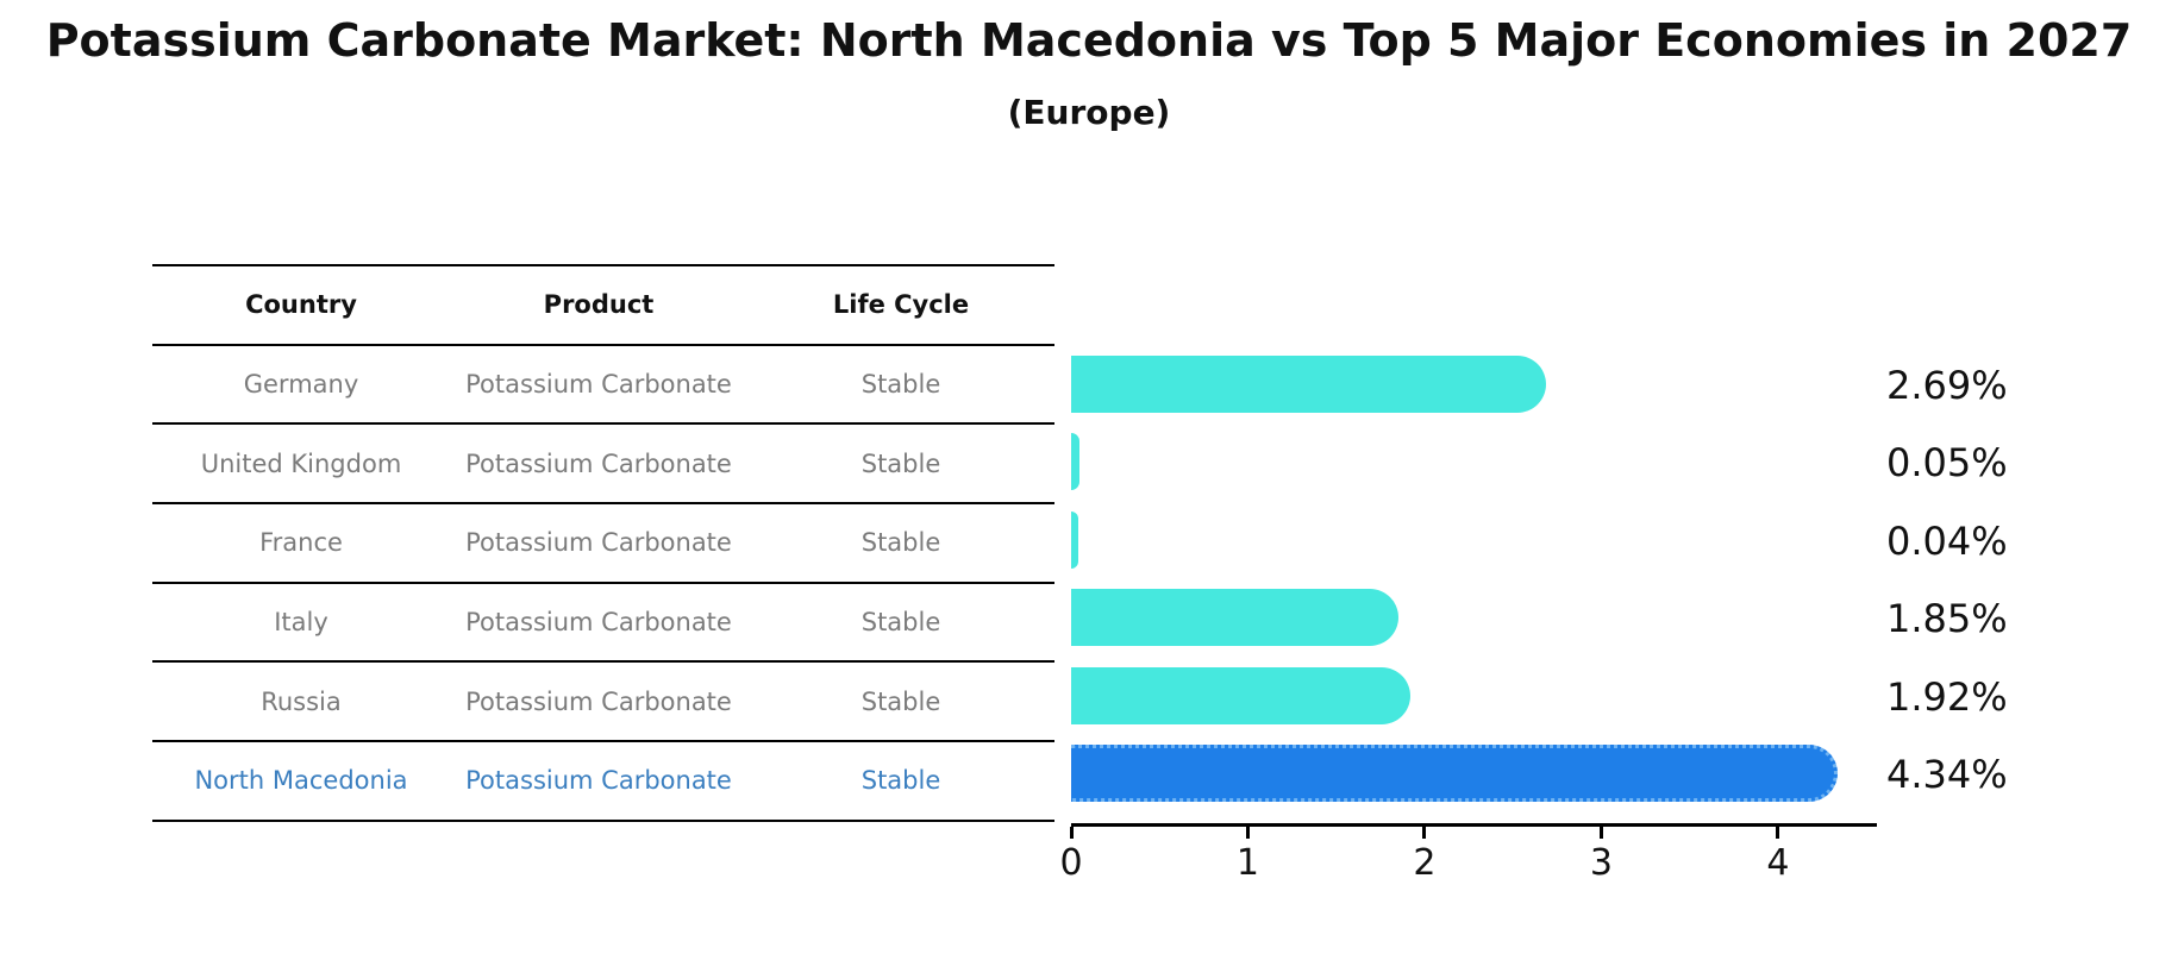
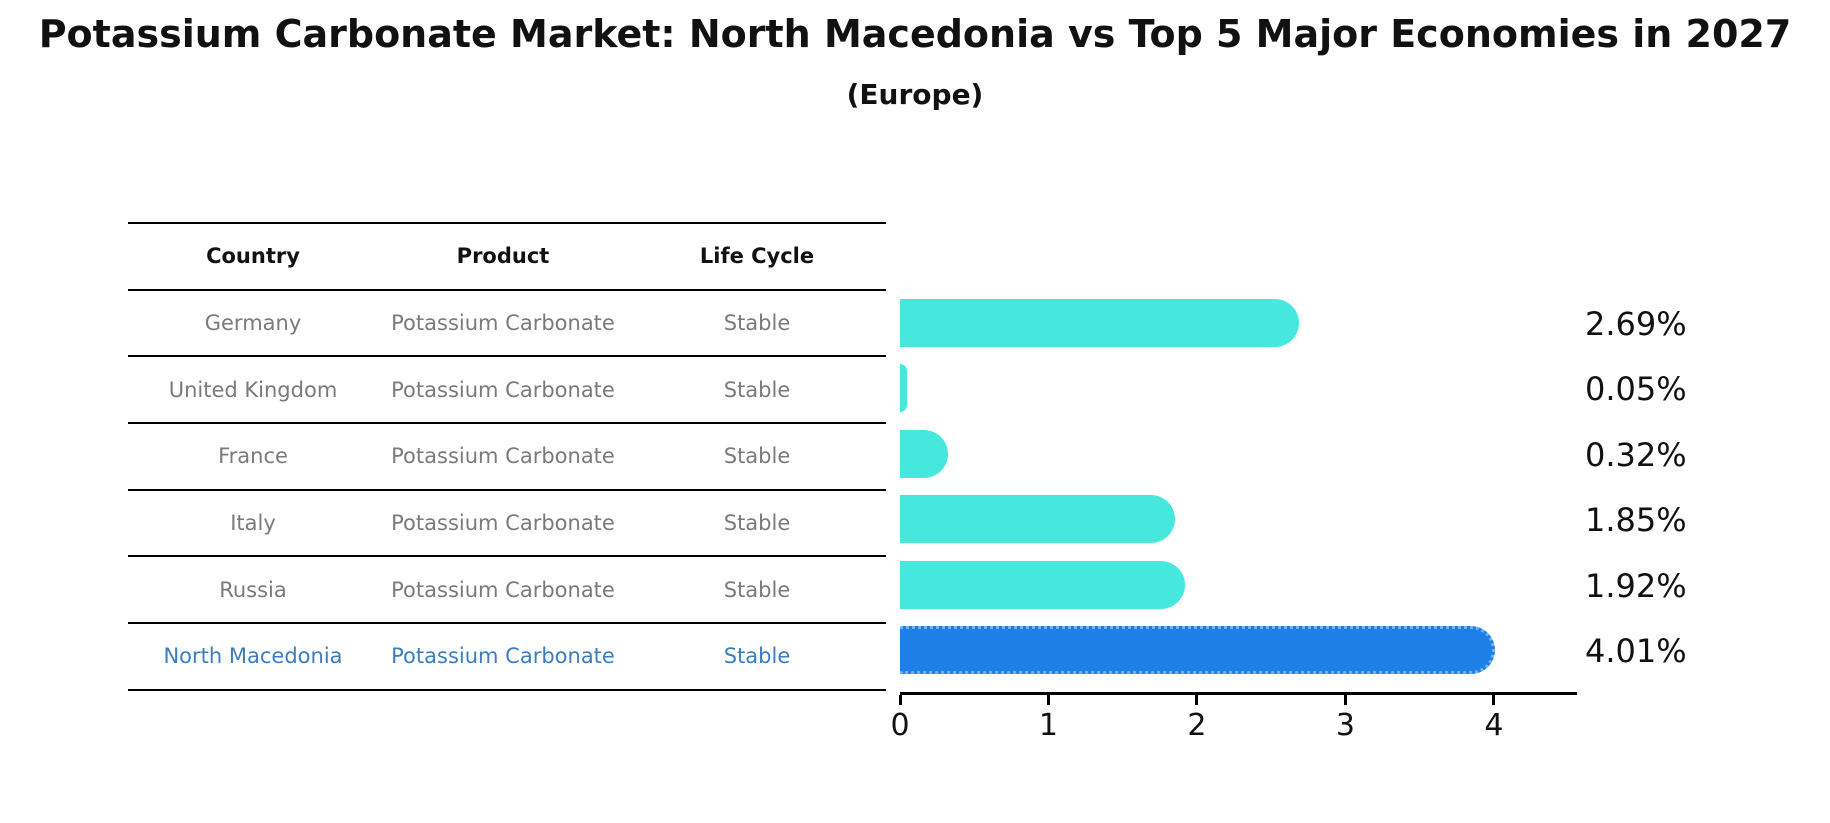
France: 0.04% -> 0.32%
North Macedonia: 4.34% -> 4.01%
